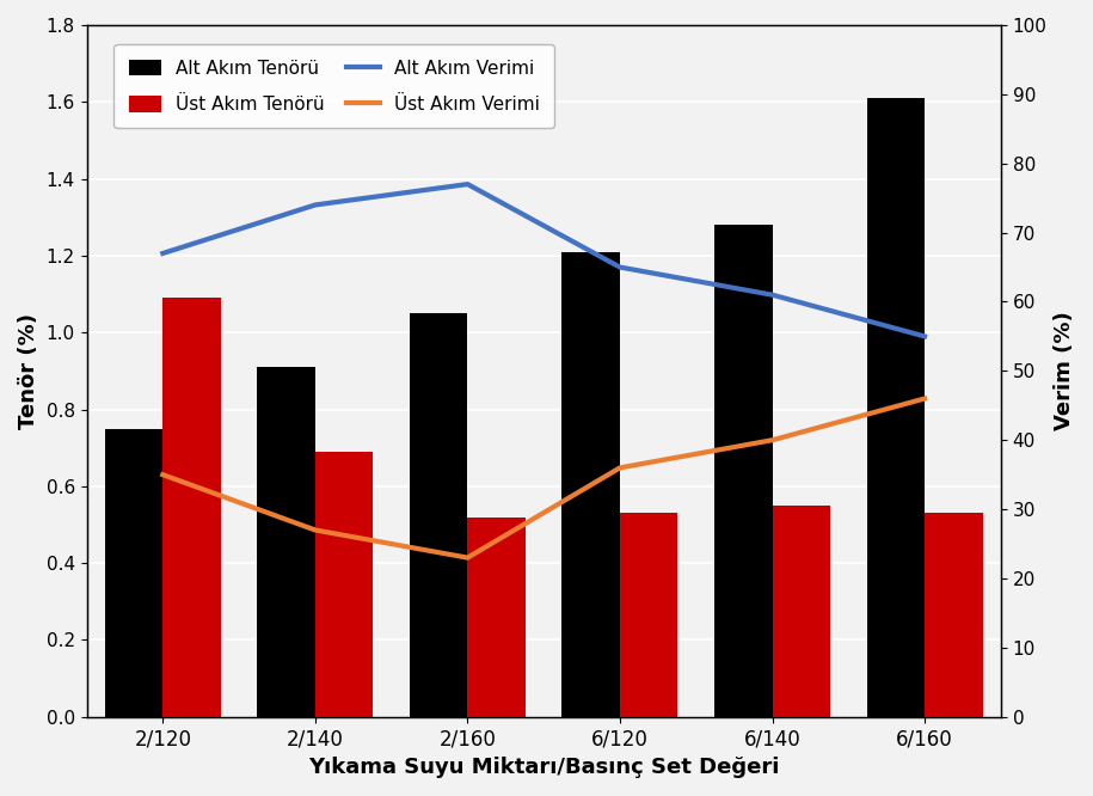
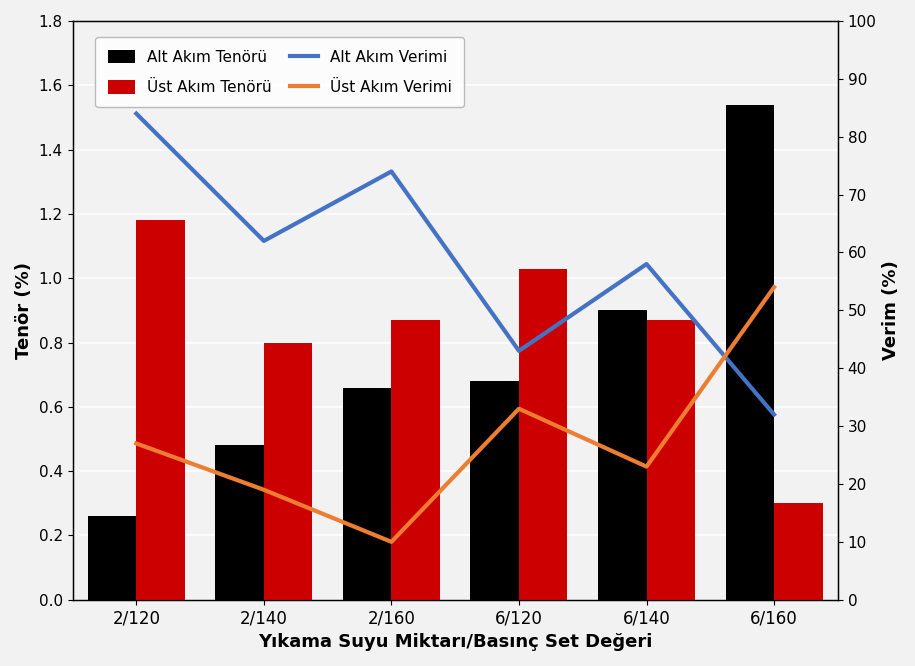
Alt Akım Tenörü/2/120: 0.75 -> 0.26
Alt Akım Verimi/2/120: 67 -> 84
Üst Akım Verimi/2/120: 35 -> 27
Üst Akım Tenörü/2/120: 1.09 -> 1.18
Alt Akım Tenörü/2/140: 0.91 -> 0.48
Alt Akım Verimi/2/140: 74 -> 62
Üst Akım Verimi/2/140: 27 -> 19
Üst Akım Tenörü/2/140: 0.69 -> 0.80
Alt Akım Tenörü/2/160: 1.05 -> 0.66
Alt Akım Verimi/2/160: 77 -> 74
Üst Akım Verimi/2/160: 23 -> 10
Üst Akım Tenörü/2/160: 0.52 -> 0.87
Alt Akım Tenörü/6/120: 1.21 -> 0.68
Alt Akım Verimi/6/120: 65 -> 43
Üst Akım Verimi/6/120: 36 -> 33
Üst Akım Tenörü/6/120: 0.53 -> 1.03
Alt Akım Tenörü/6/140: 1.28 -> 0.90
Alt Akım Verimi/6/140: 61 -> 58
Üst Akım Verimi/6/140: 40 -> 23
Üst Akım Tenörü/6/140: 0.55 -> 0.87
Alt Akım Tenörü/6/160: 1.61 -> 1.54
Alt Akım Verimi/6/160: 55 -> 32
Üst Akım Verimi/6/160: 46 -> 54
Üst Akım Tenörü/6/160: 0.53 -> 0.30
